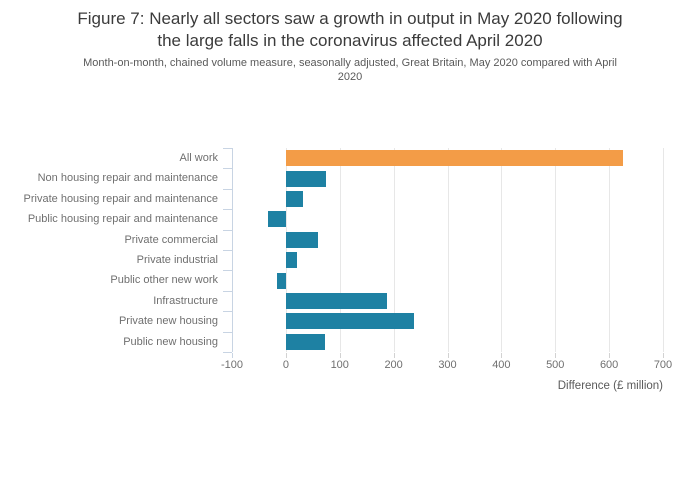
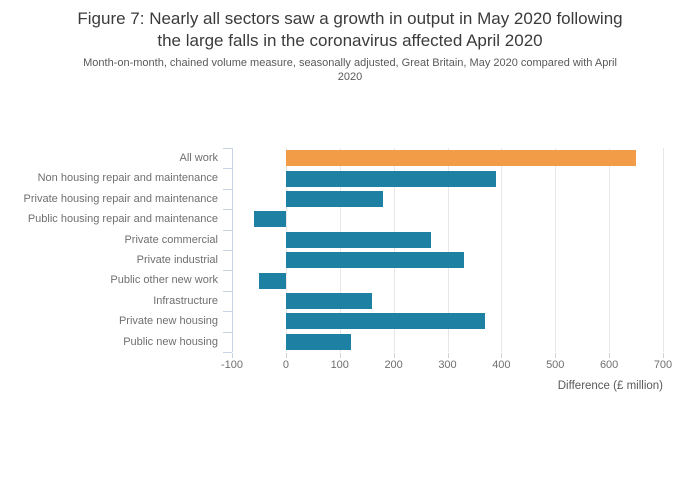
All work: 620 -> 650
Non housing repair and maintenance: 80 -> 390
Private housing repair and maintenance: 30 -> 180
Public housing repair and maintenance: -30 -> -60
Private commercial: 60 -> 270
Private industrial: 20 -> 330
Public other new work: -20 -> -50
Infrastructure: 190 -> 160
Private new housing: 240 -> 370
Public new housing: 70 -> 120
